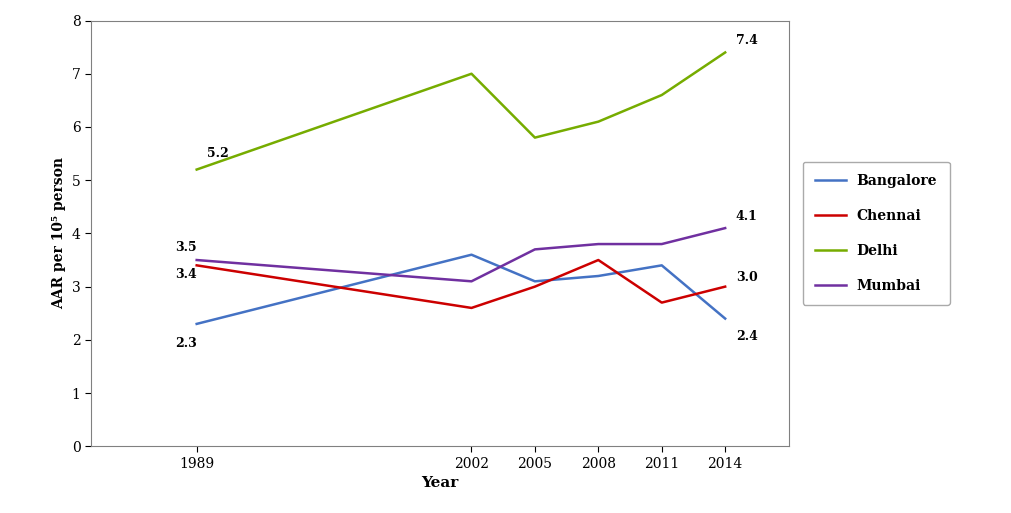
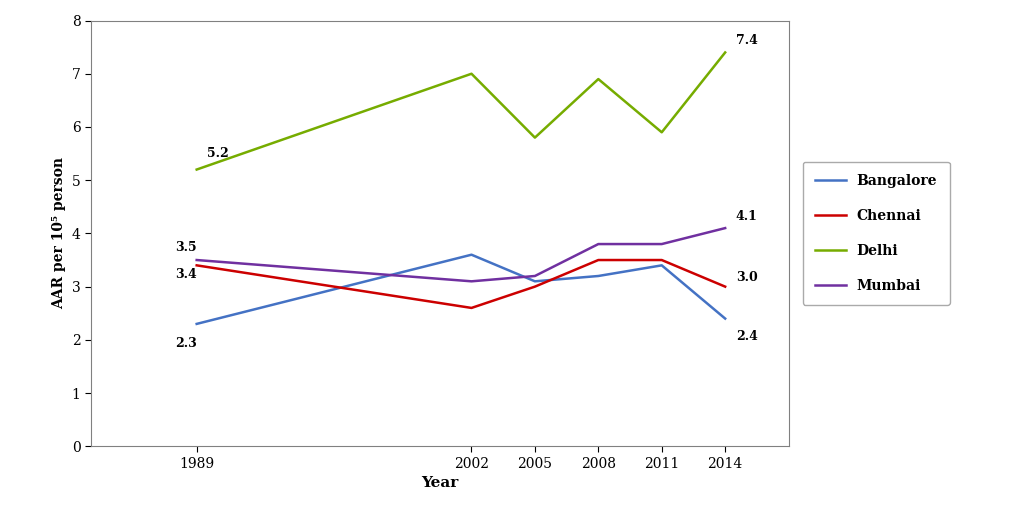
Mumbai/2005: 3.7 -> 3.2
Delhi/2008: 6.1 -> 6.9
Chennai/2011: 2.7 -> 3.5
Delhi/2011: 6.6 -> 5.9
